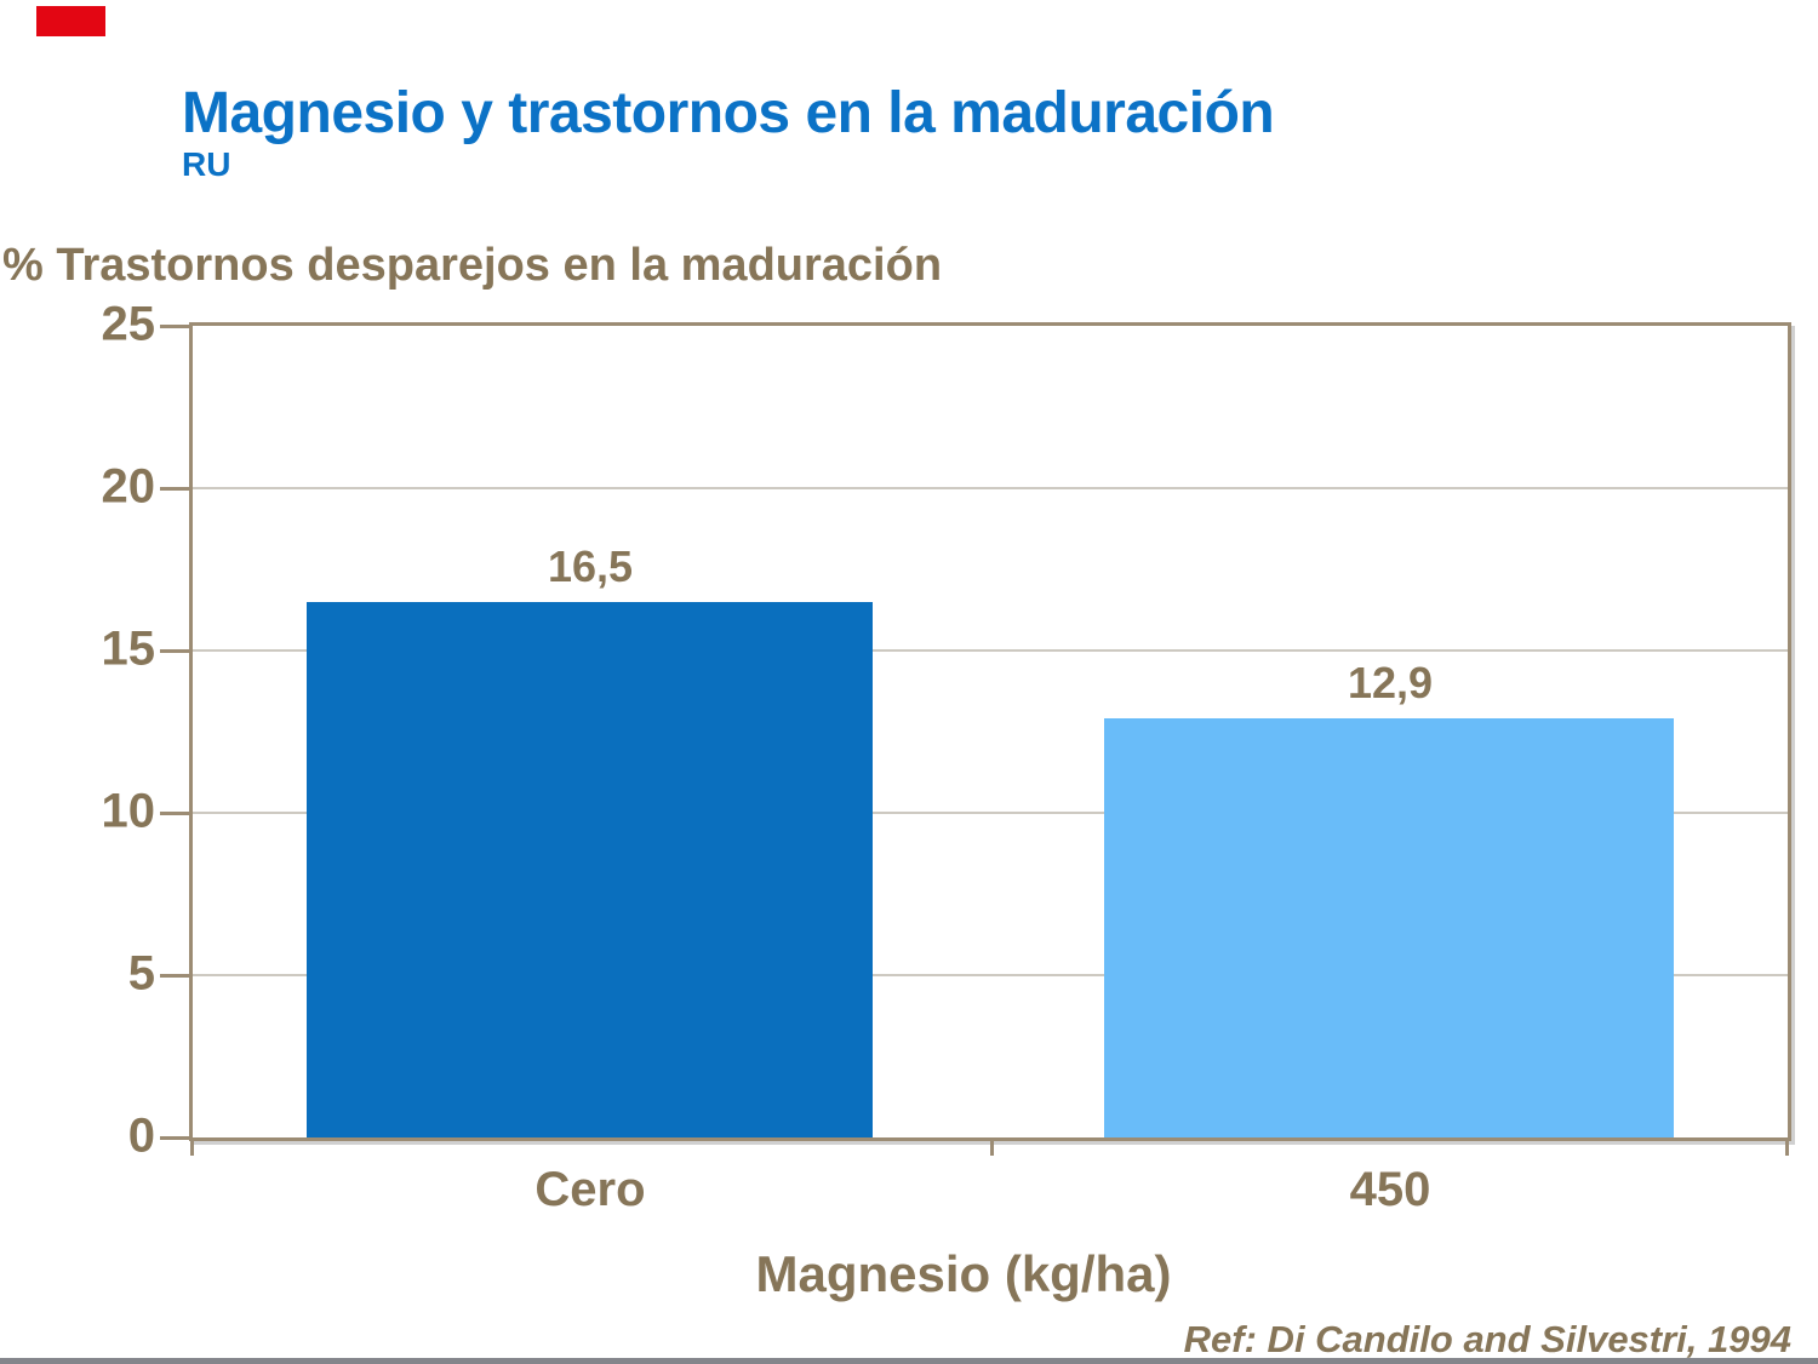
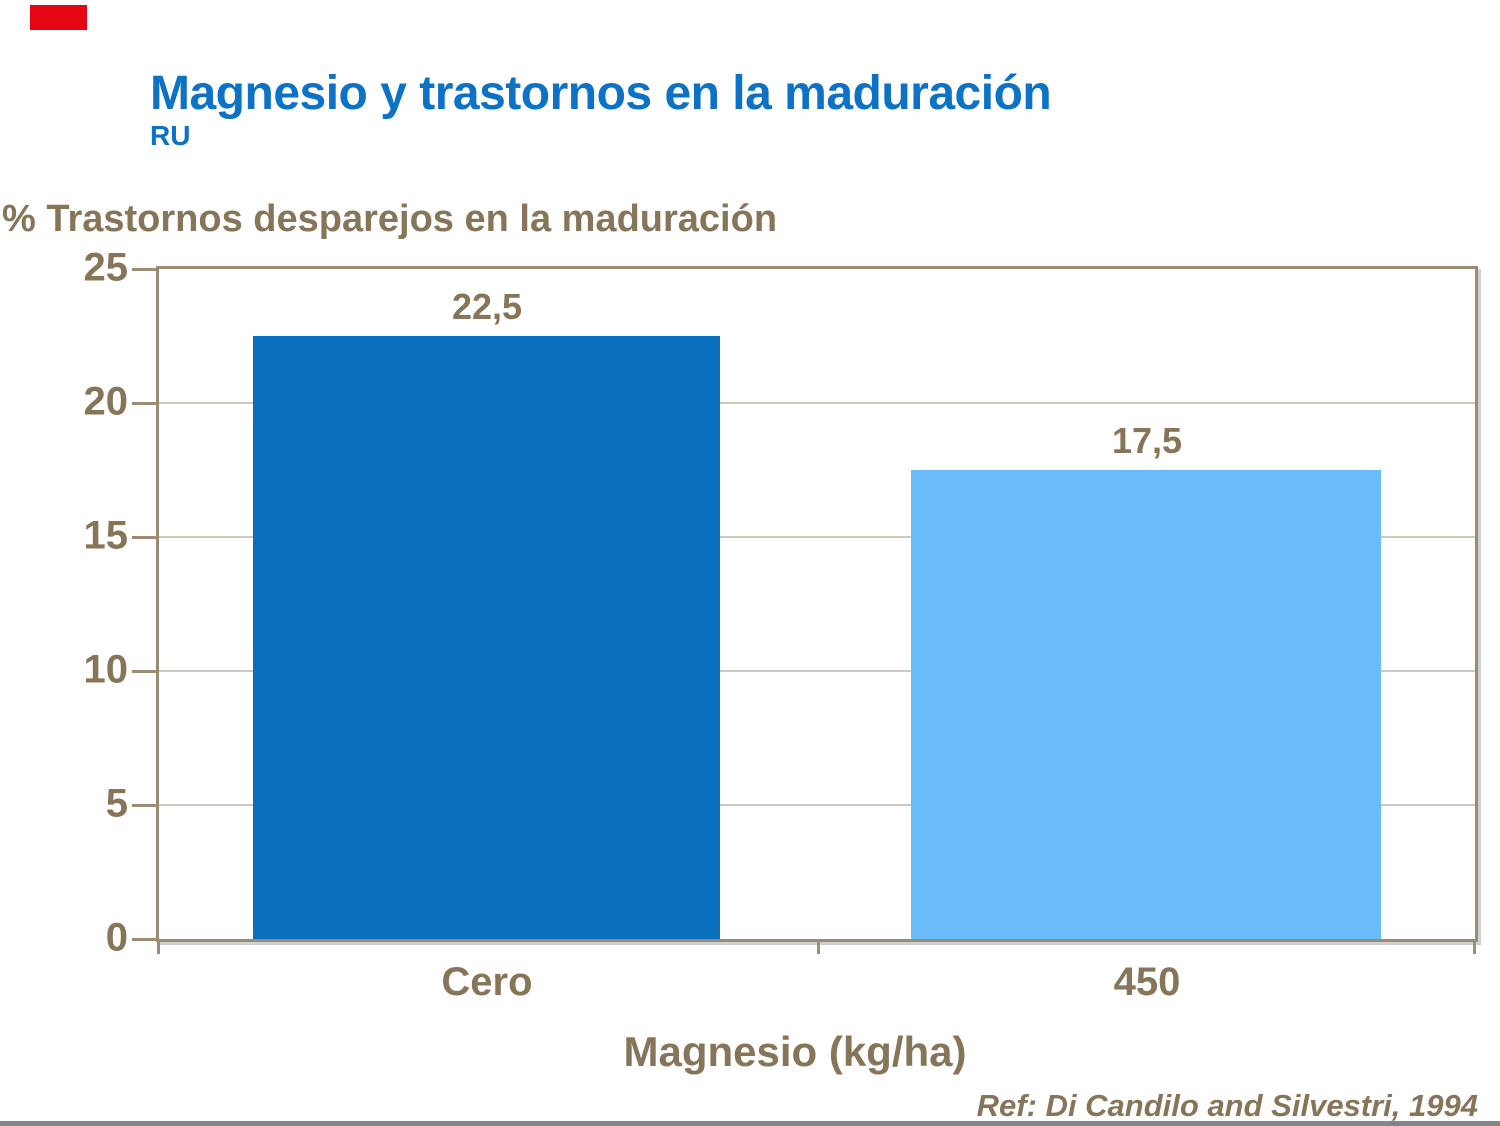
Cero: 16,5 -> 22,5
450: 12,9 -> 17,5
